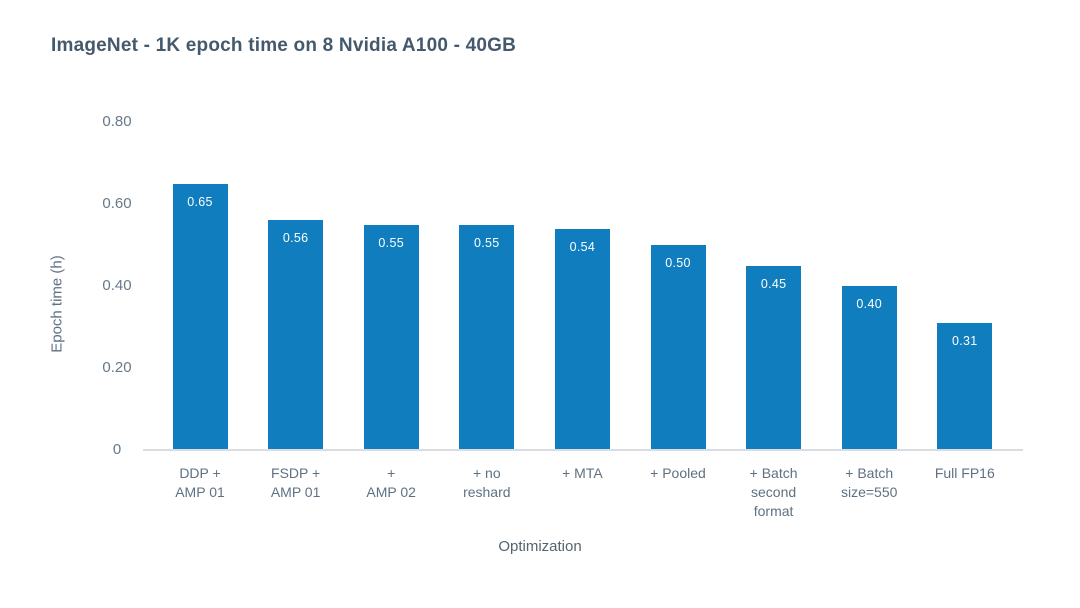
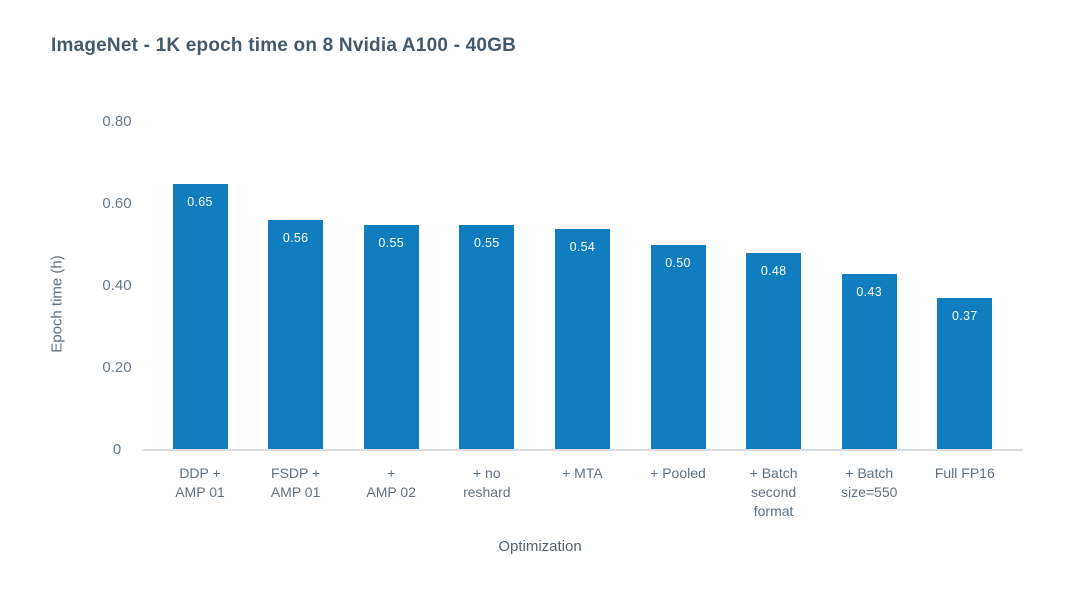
+ Batch second format: 0.45 -> 0.48
+ Batch size=550: 0.40 -> 0.43
Full FP16: 0.31 -> 0.37
